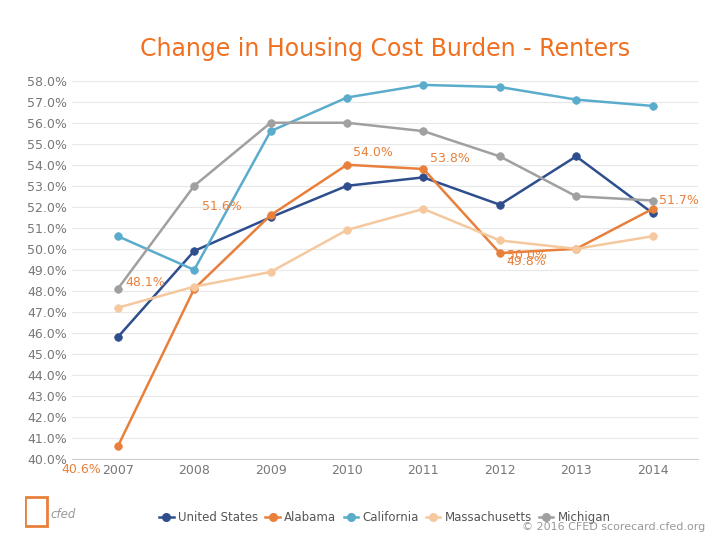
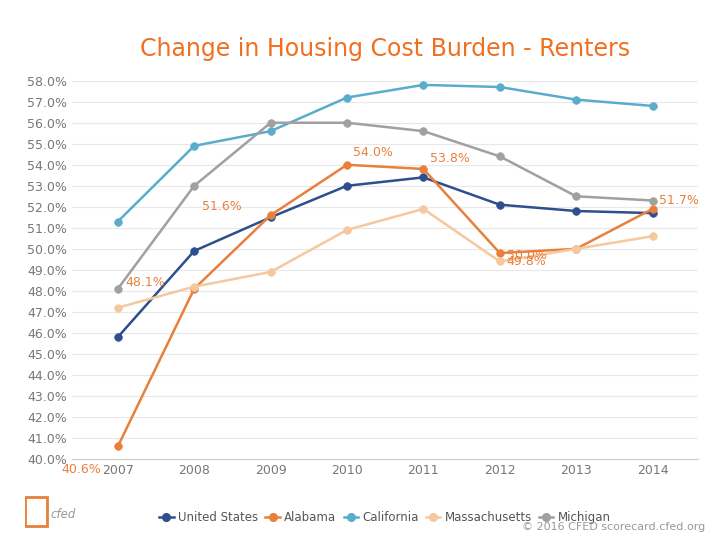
California/2007: 50.6% -> 51.3%
California/2008: 49.0% -> 54.9%
Massachusetts/2012: 50.4% -> 49.4%
United States/2013: 54.4% -> 51.8%
